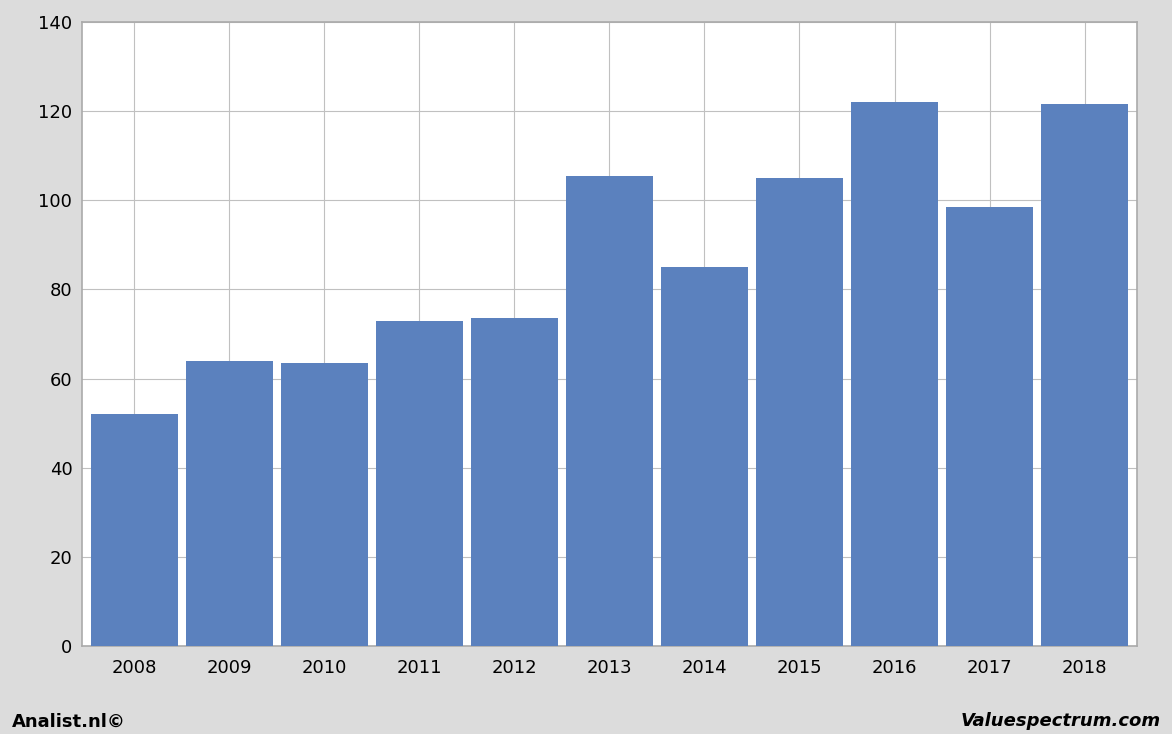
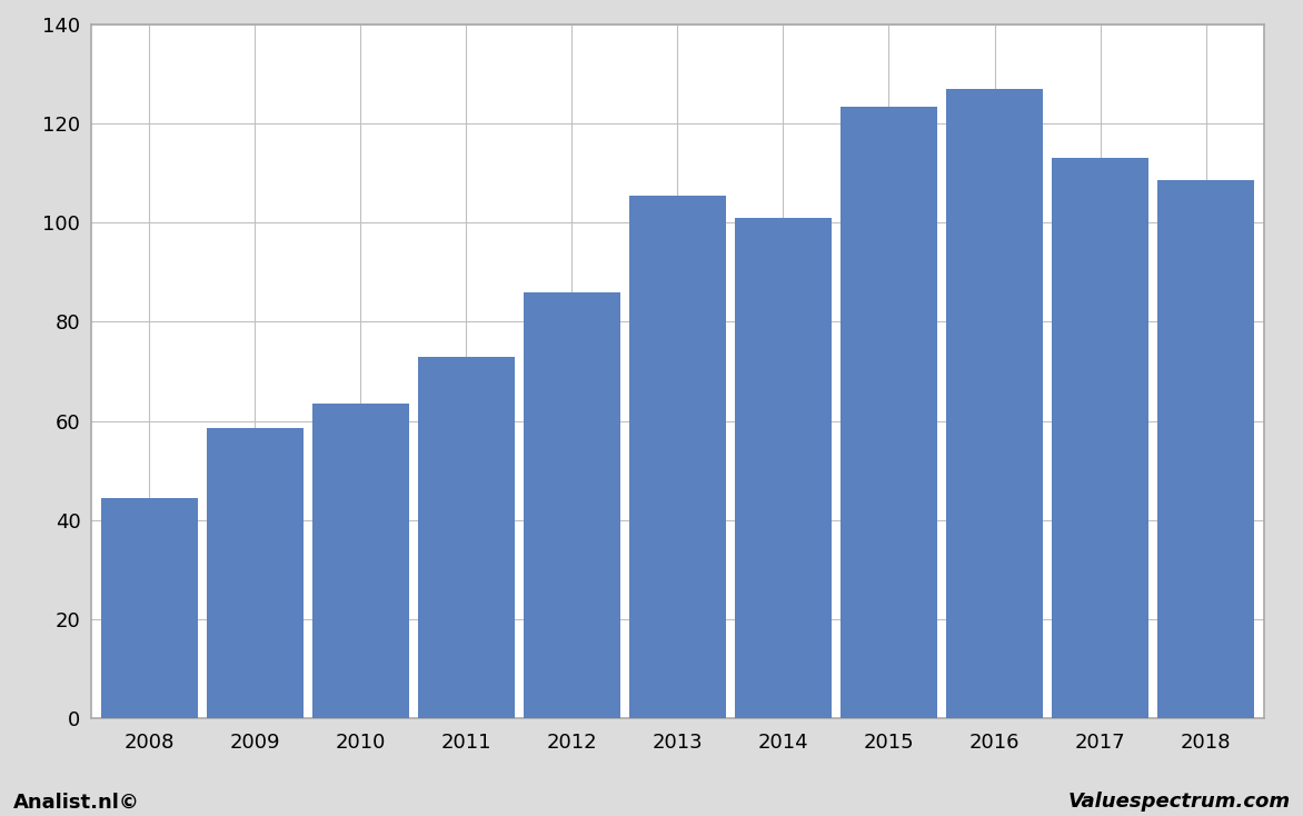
2008: 52.0 -> 44.5
2009: 64.0 -> 58.5
2012: 73.5 -> 86.0
2014: 85.0 -> 101.0
2015: 105.0 -> 123.5
2016: 122.0 -> 127.0
2017: 98.5 -> 113.0
2018: 121.5 -> 108.5
